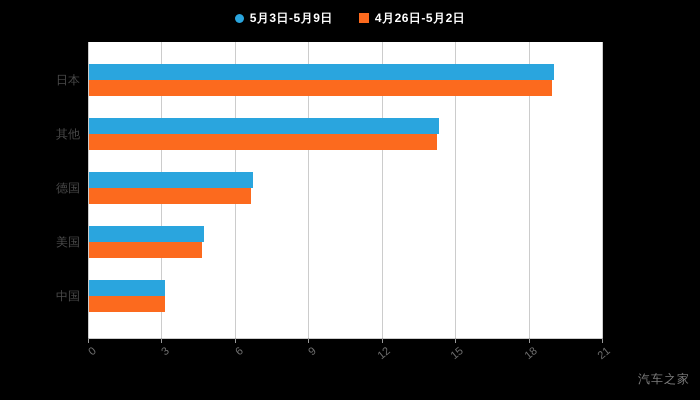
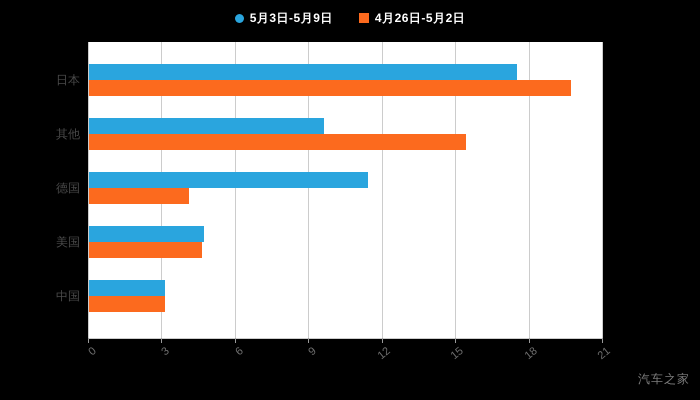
5月3日-5月9日/日本: 19.0 -> 17.5
4月26日-5月2日/日本: 18.9 -> 19.7
5月3日-5月9日/其他: 14.3 -> 9.6
4月26日-5月2日/其他: 14.2 -> 15.4
5月3日-5月9日/德国: 6.7 -> 11.4
4月26日-5月2日/德国: 6.6 -> 4.1
